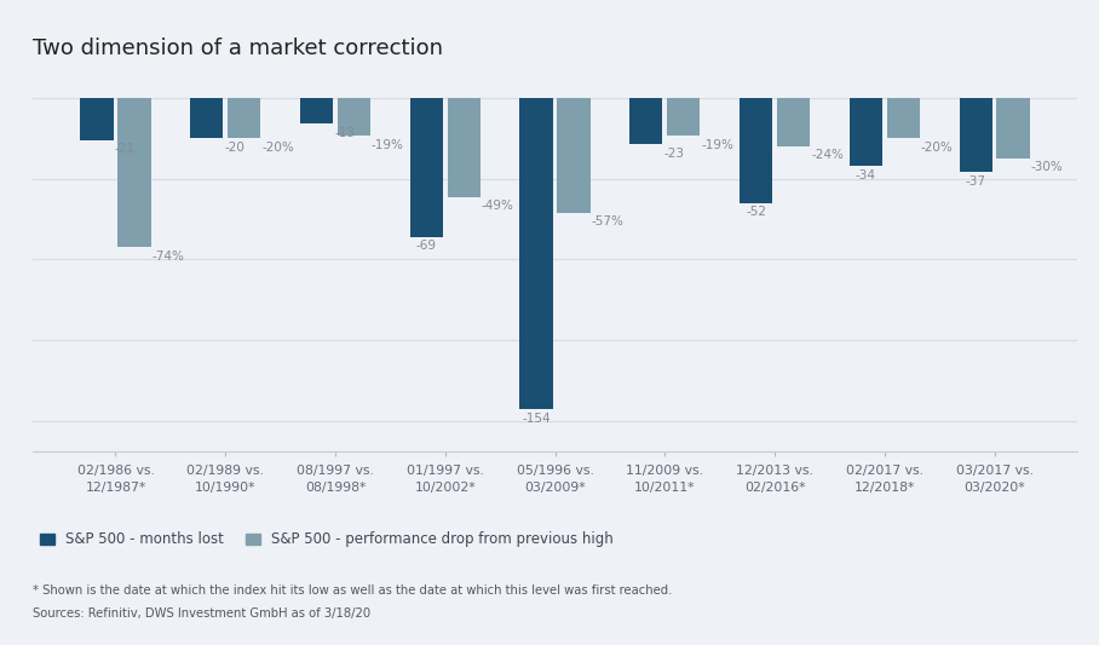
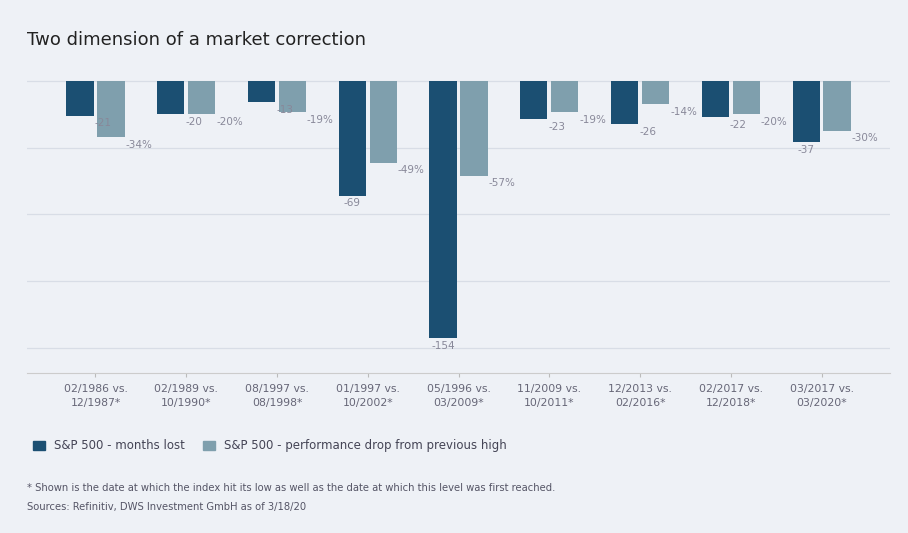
S&P 500 - performance drop from previous high/02/1986 vs. 12/1987*: -74% -> -34%
S&P 500 - months lost/12/2013 vs. 02/2016*: -52 -> -26
S&P 500 - performance drop from previous high/12/2013 vs. 02/2016*: -24% -> -14%
S&P 500 - months lost/02/2017 vs. 12/2018*: -34 -> -22
